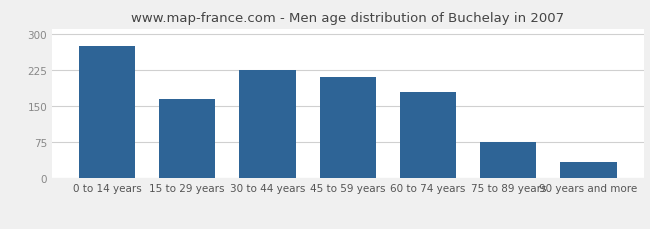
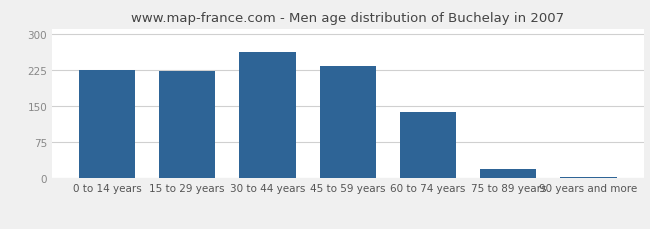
0 to 14 years: 275 -> 225
15 to 29 years: 165 -> 223
30 to 44 years: 225 -> 263
45 to 59 years: 210 -> 233
60 to 74 years: 180 -> 138
75 to 89 years: 75 -> 20
90 years and more: 35 -> 3
